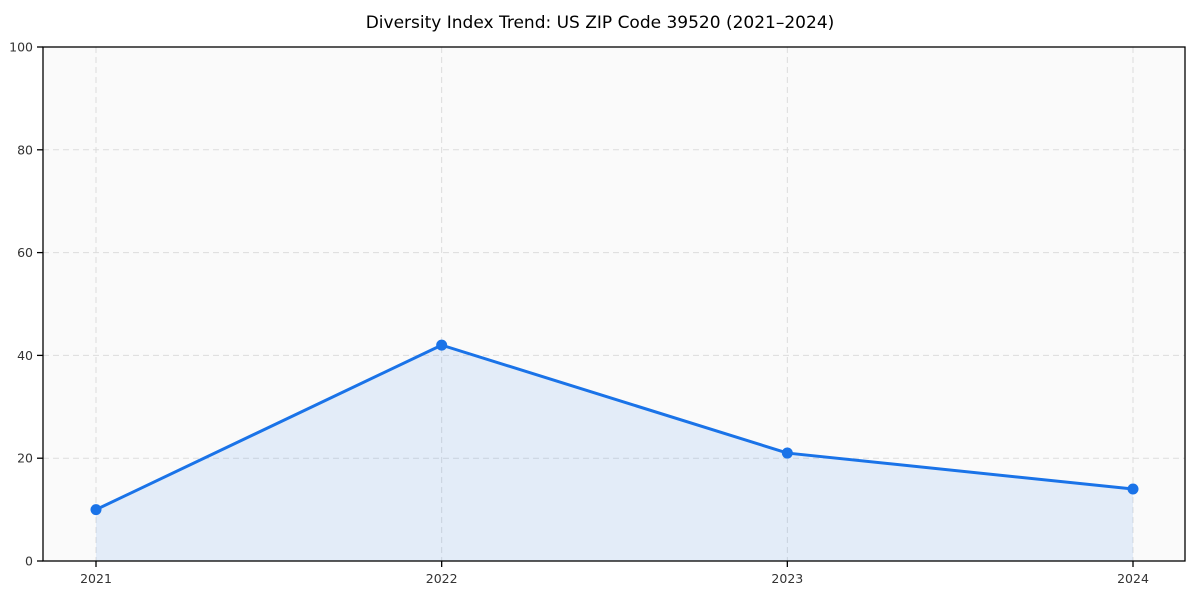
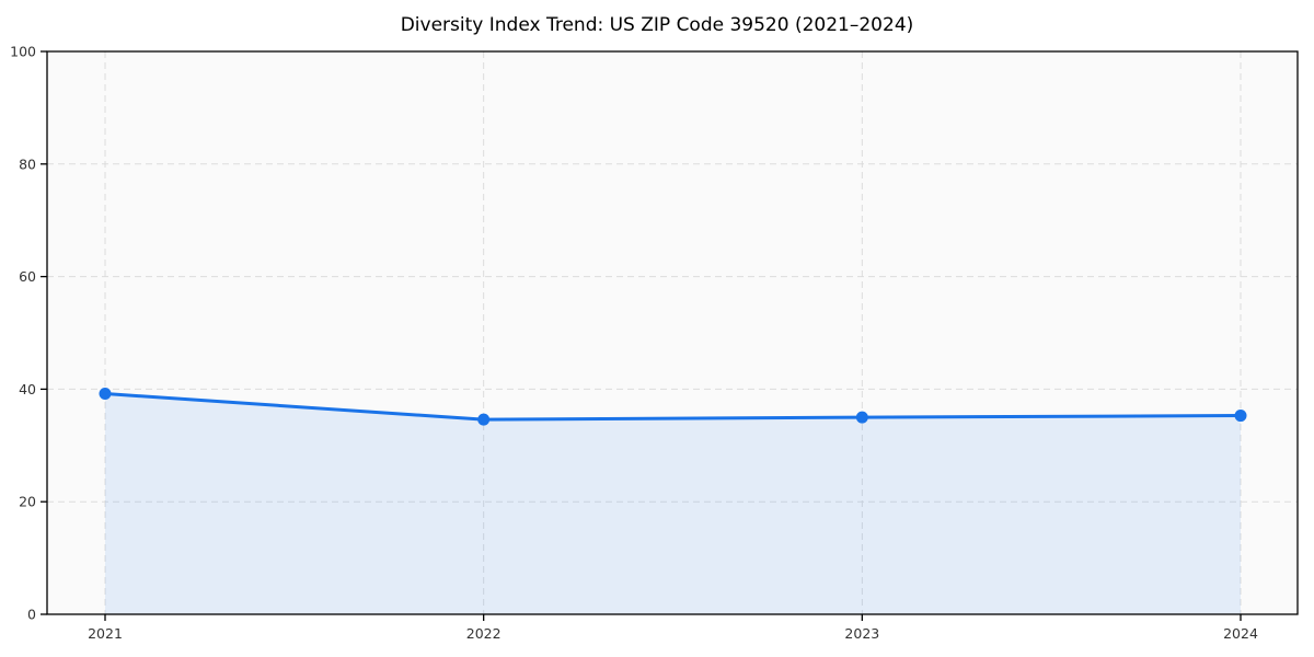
2021: 10 -> 39
2022: 42 -> 35
2023: 21 -> 35
2024: 14 -> 35
